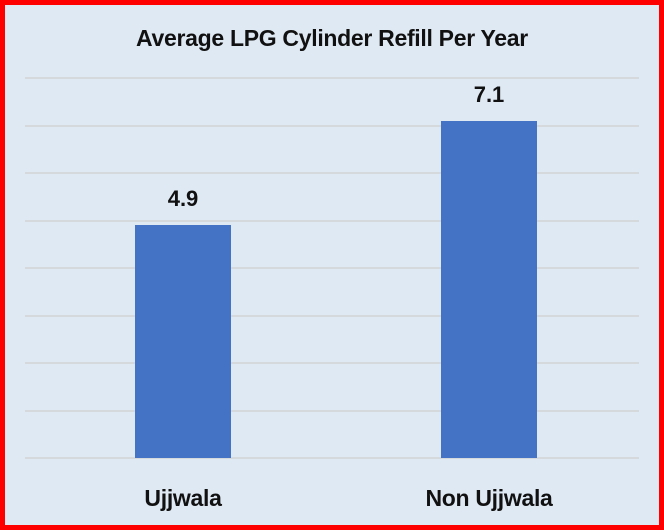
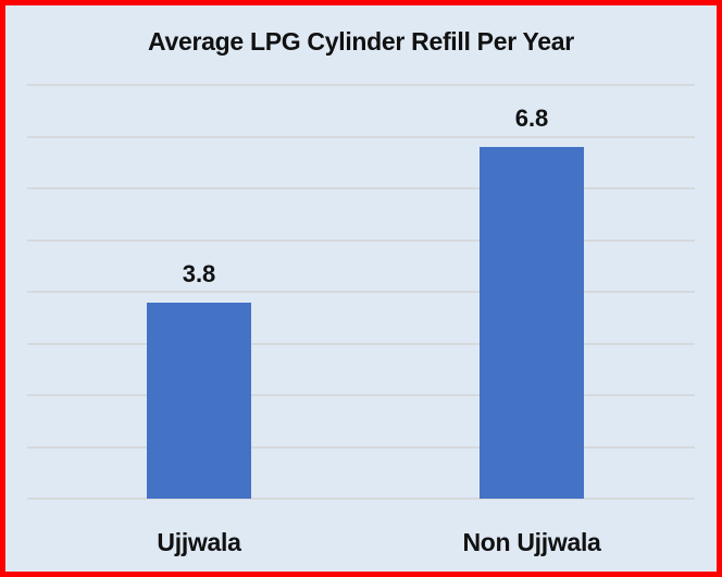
Ujjwala: 4.9 -> 3.8
Non Ujjwala: 7.1 -> 6.8
